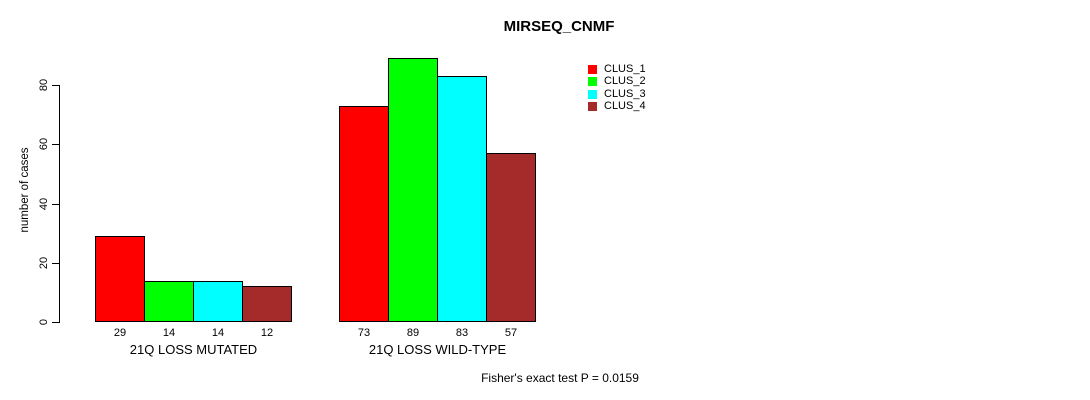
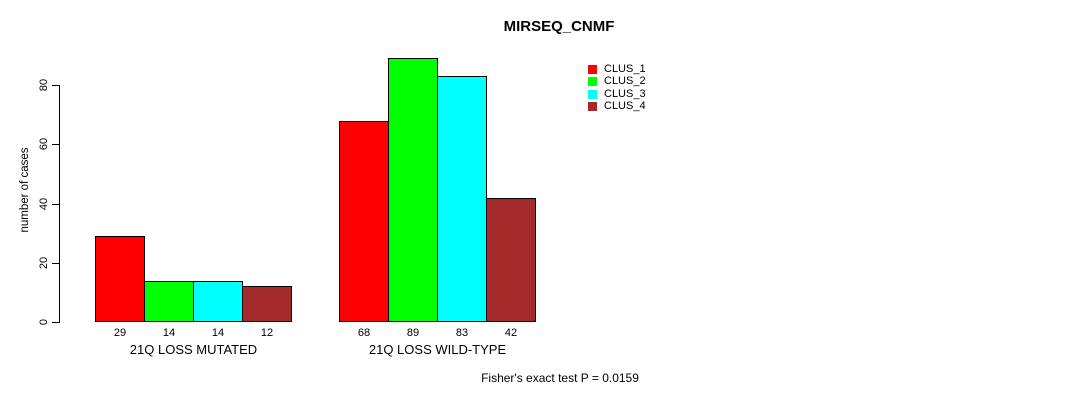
CLUS_1/21Q LOSS WILD-TYPE: 73 -> 68
CLUS_4/21Q LOSS WILD-TYPE: 57 -> 42
